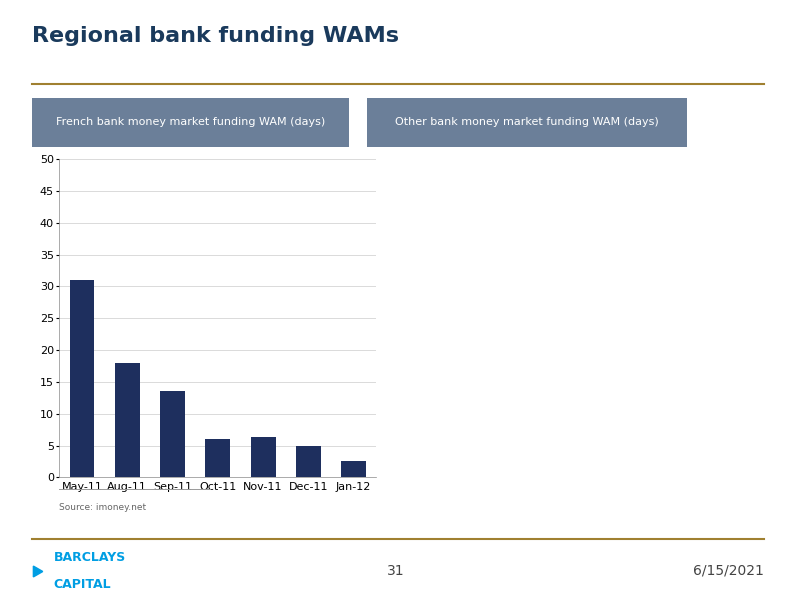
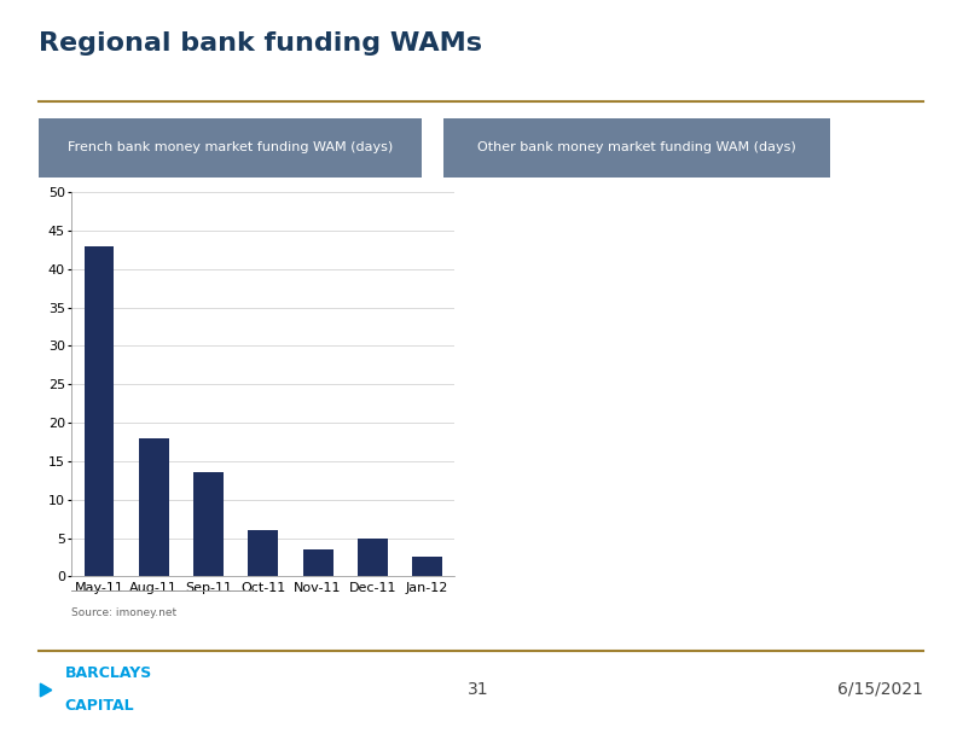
May-11: 31.0 -> 43.0
Nov-11: 6.4 -> 3.5
